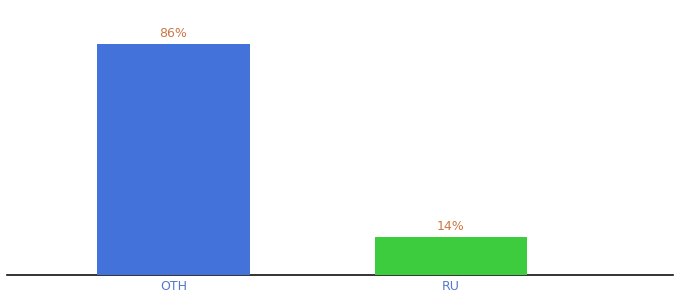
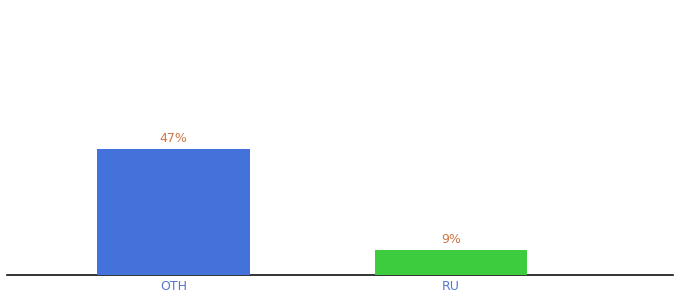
OTH: 86% -> 47%
RU: 14% -> 9%
